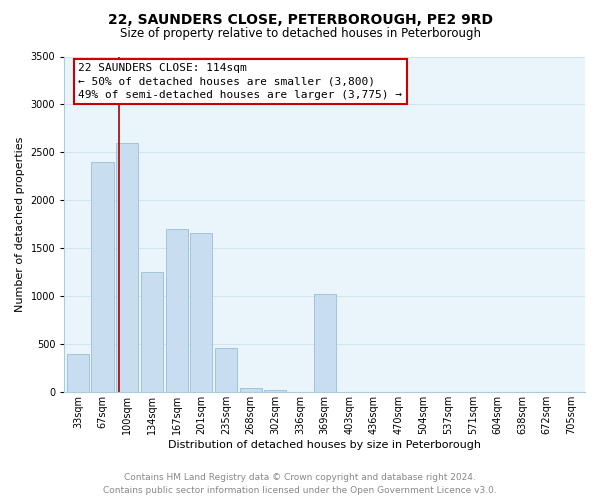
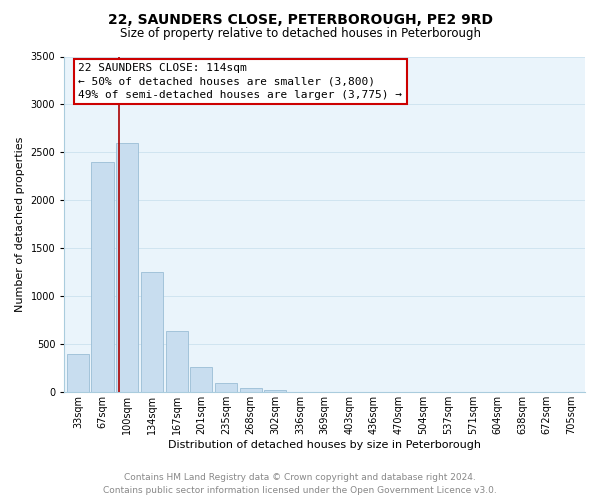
167sqm: 1700 -> 640
201sqm: 1660 -> 260
235sqm: 460 -> 100
369sqm: 1020 -> 0
